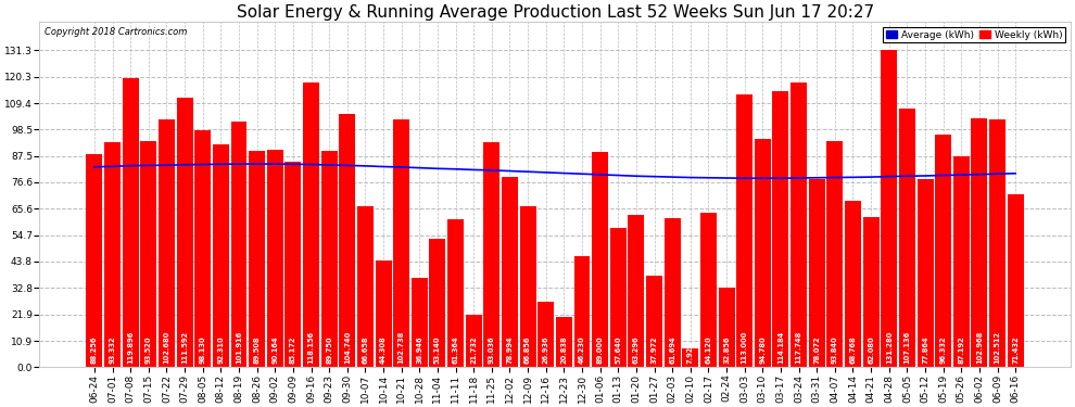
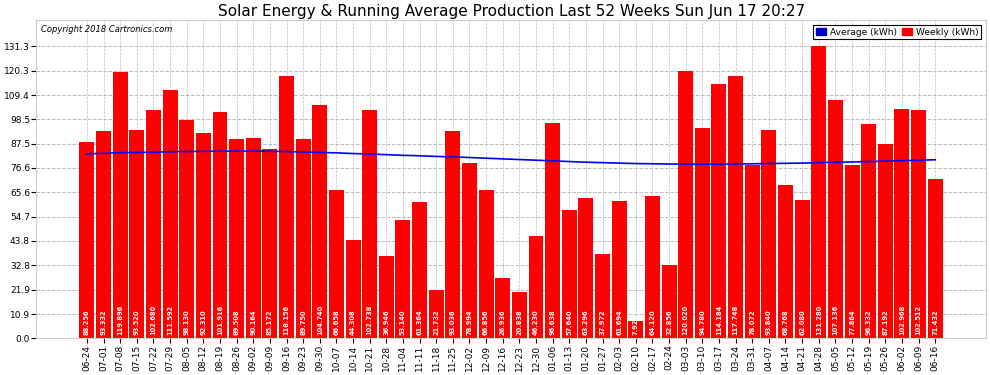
Weekly (kWh)/01-06: 89.0 -> 96.6
Weekly (kWh)/03-03: 113.0 -> 120.0
